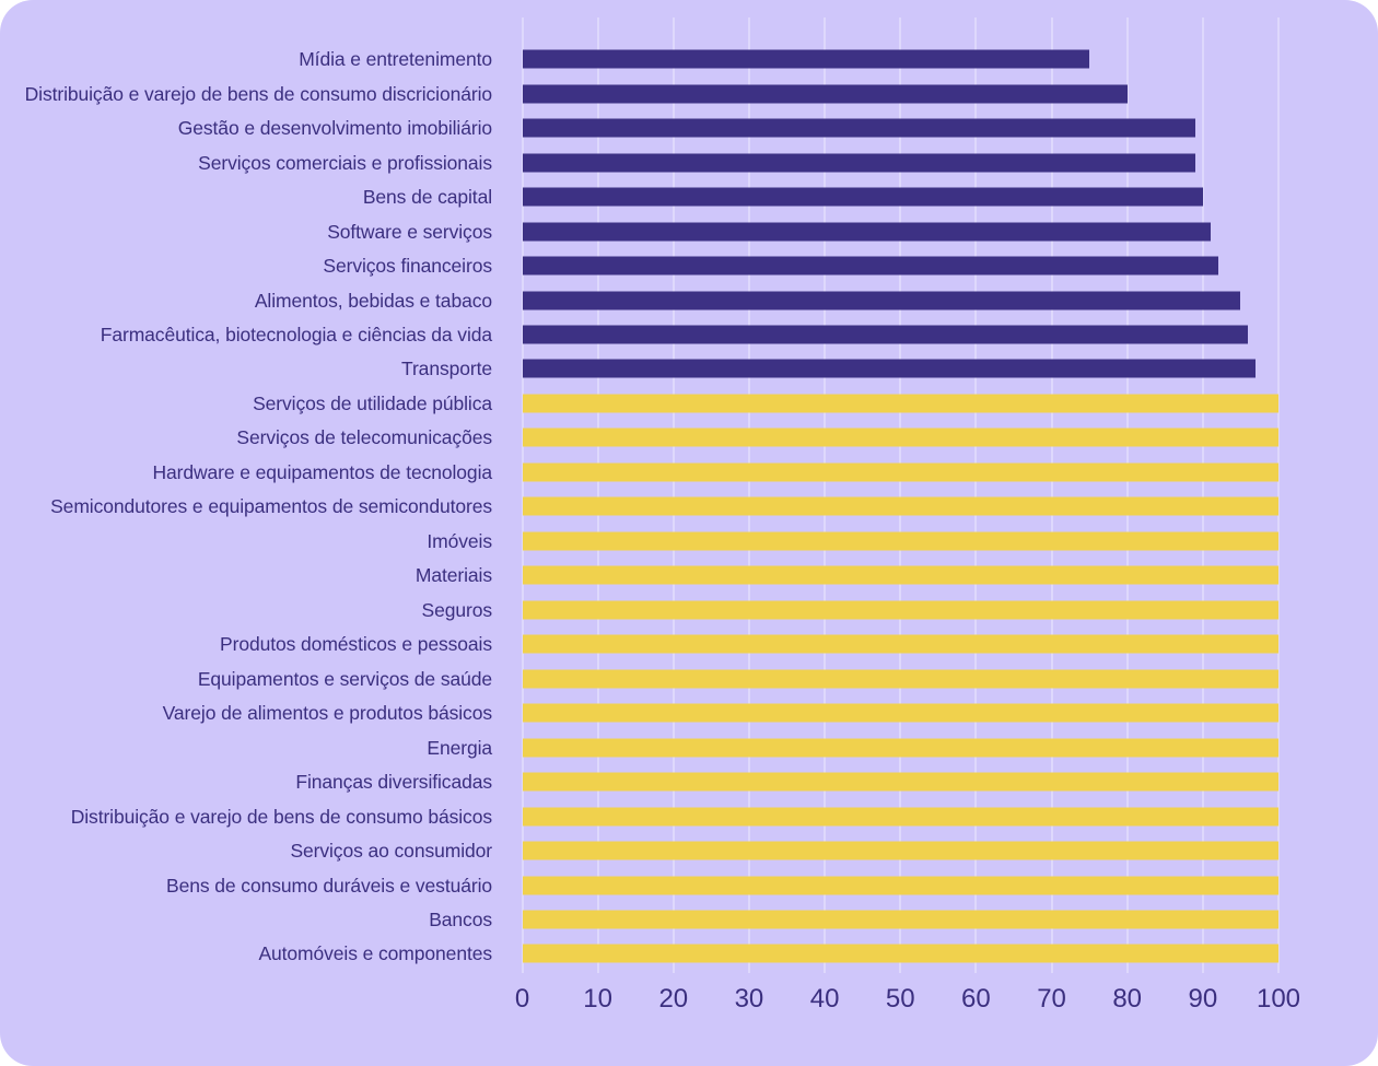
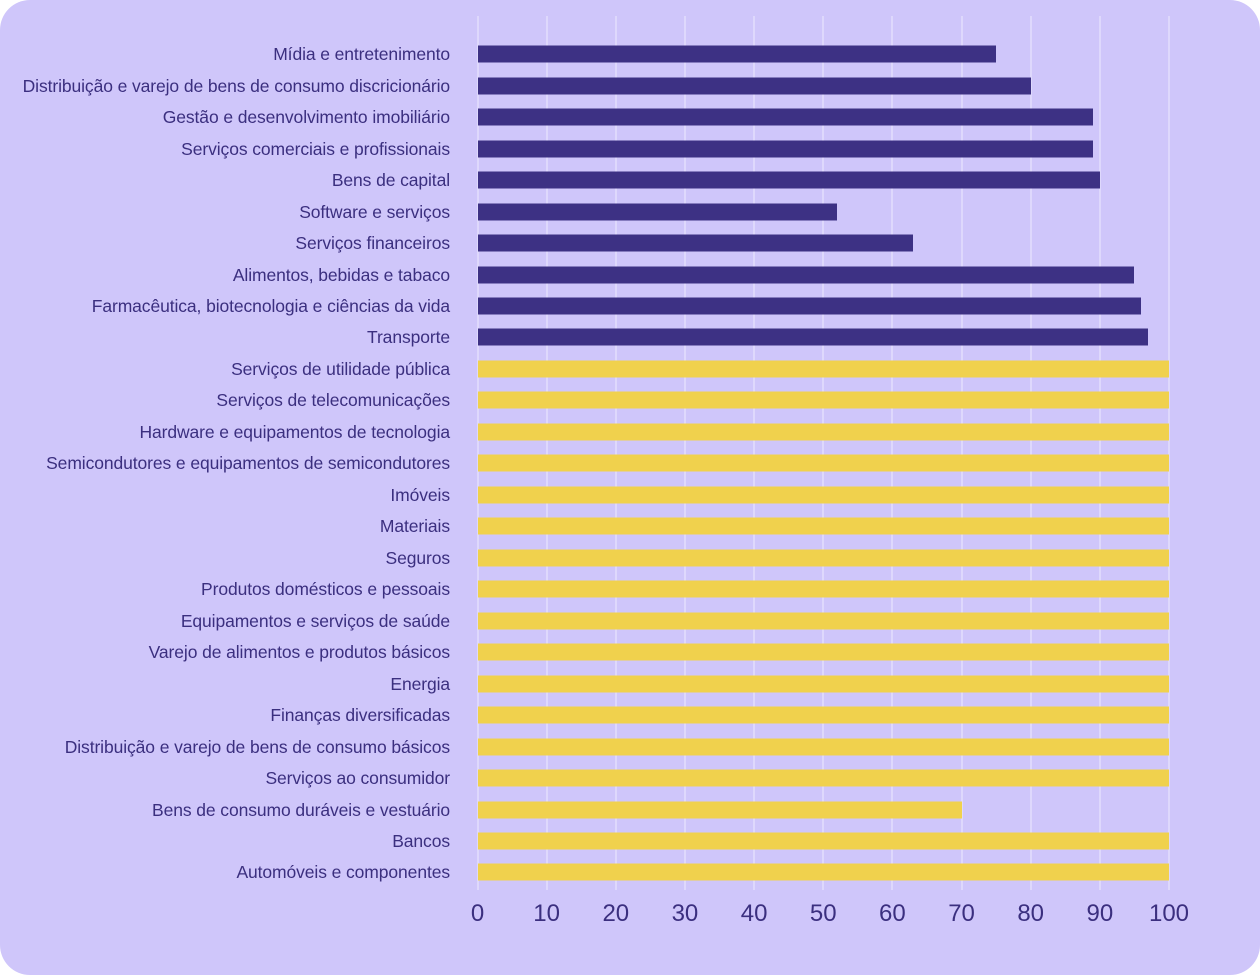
Software e serviços: 91 -> 52
Serviços financeiros: 92 -> 63
Bens de consumo duráveis e vestuário: 100 -> 70
